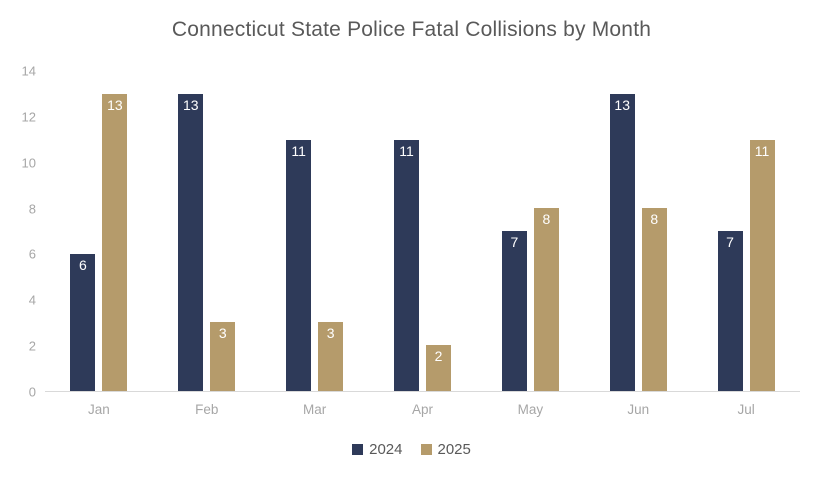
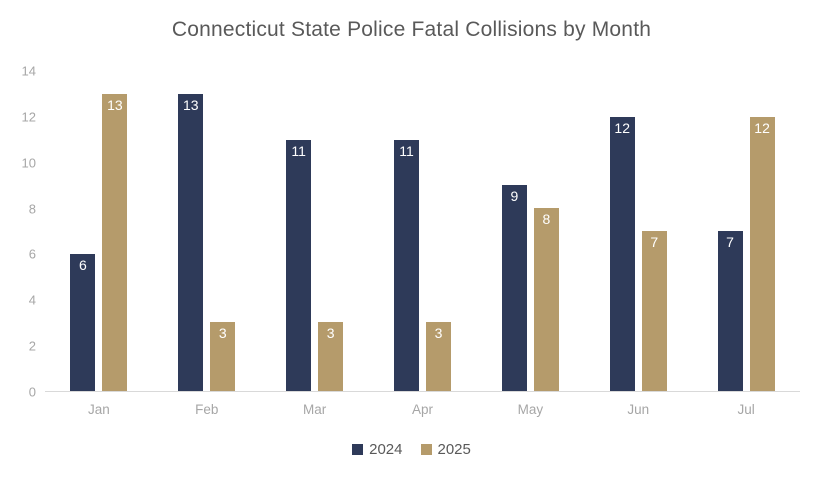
2025/Apr: 2 -> 3
2024/May: 7 -> 9
2024/Jun: 13 -> 12
2025/Jun: 8 -> 7
2025/Jul: 11 -> 12
